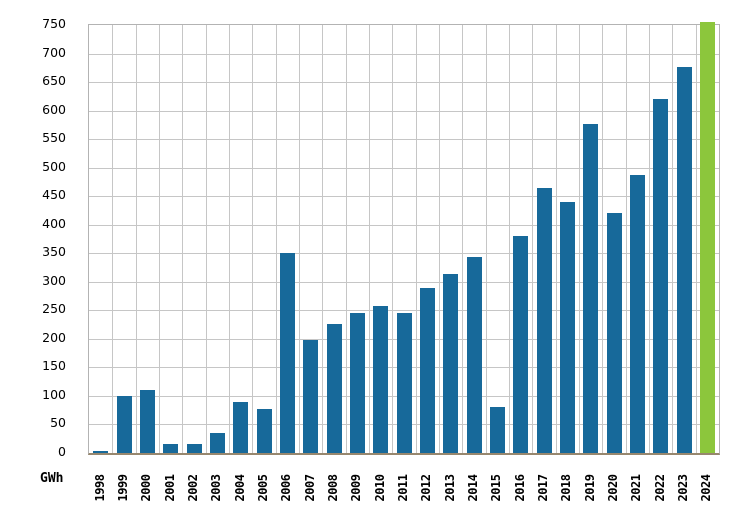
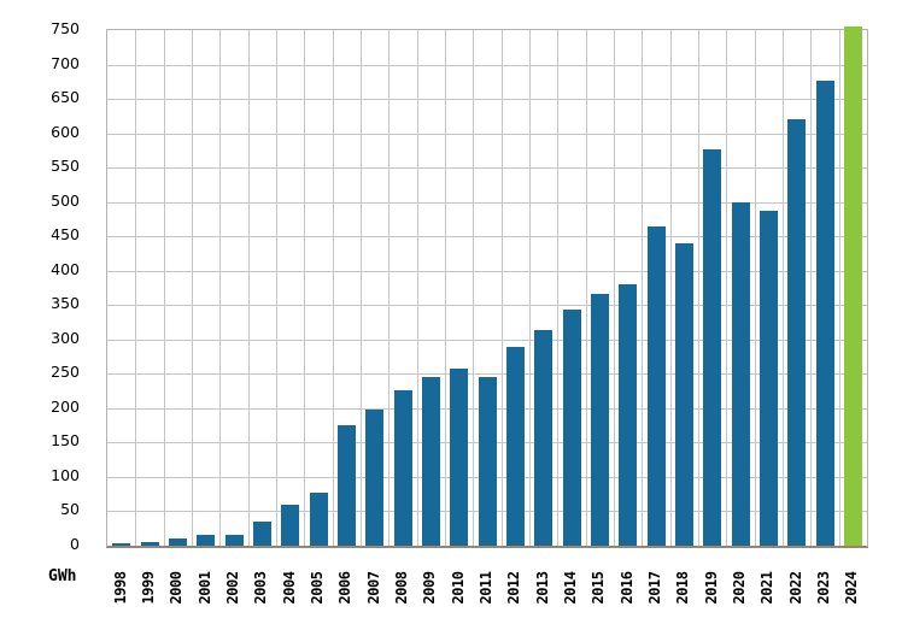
1999: 100 -> 10
2000: 110 -> 10
2004: 90 -> 60
2006: 350 -> 180
2015: 80 -> 370
2020: 420 -> 500
